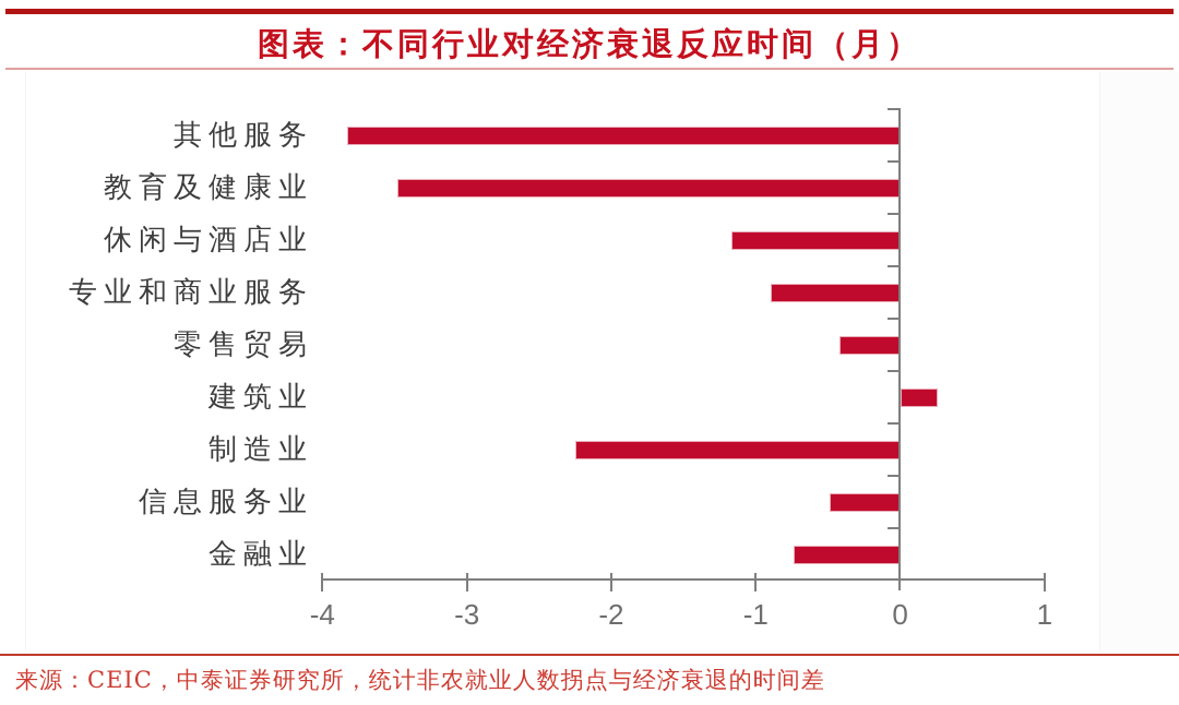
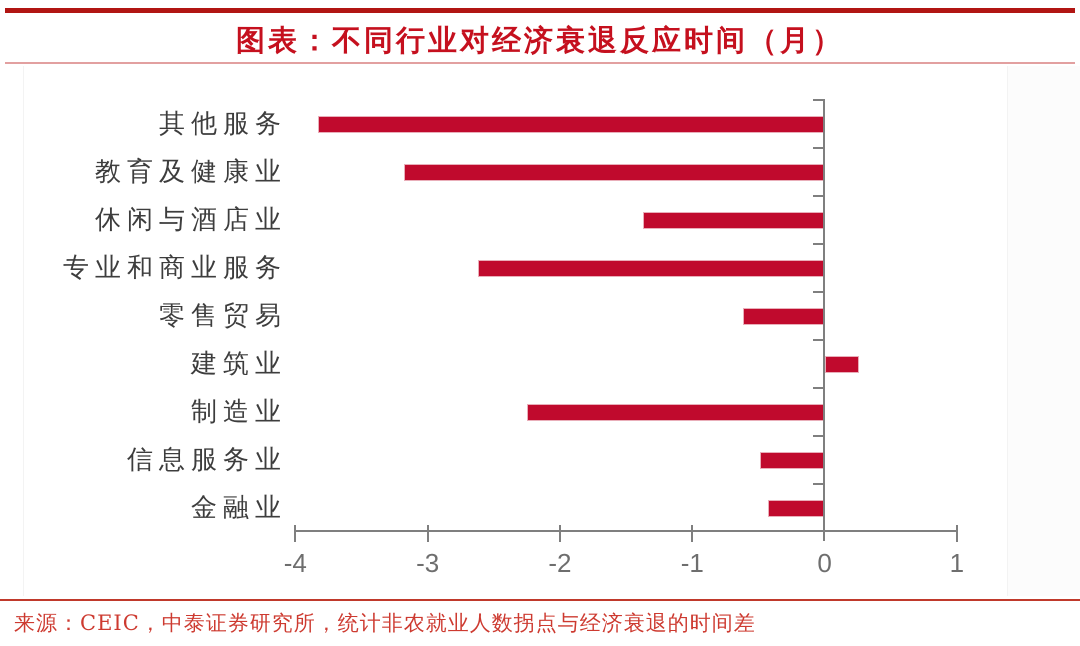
教育及健康业: -3.48 -> -3.18
休闲与酒店业: -1.17 -> -1.37
专业和商业服务: -0.90 -> -2.62
零售贸易: -0.42 -> -0.62
金融业: -0.74 -> -0.43
